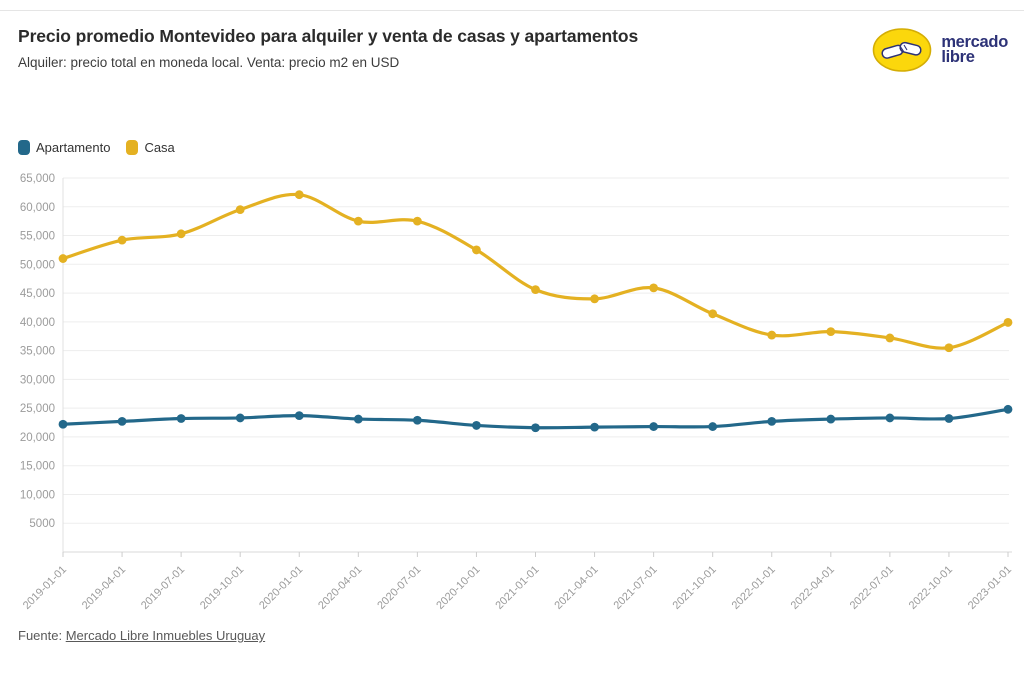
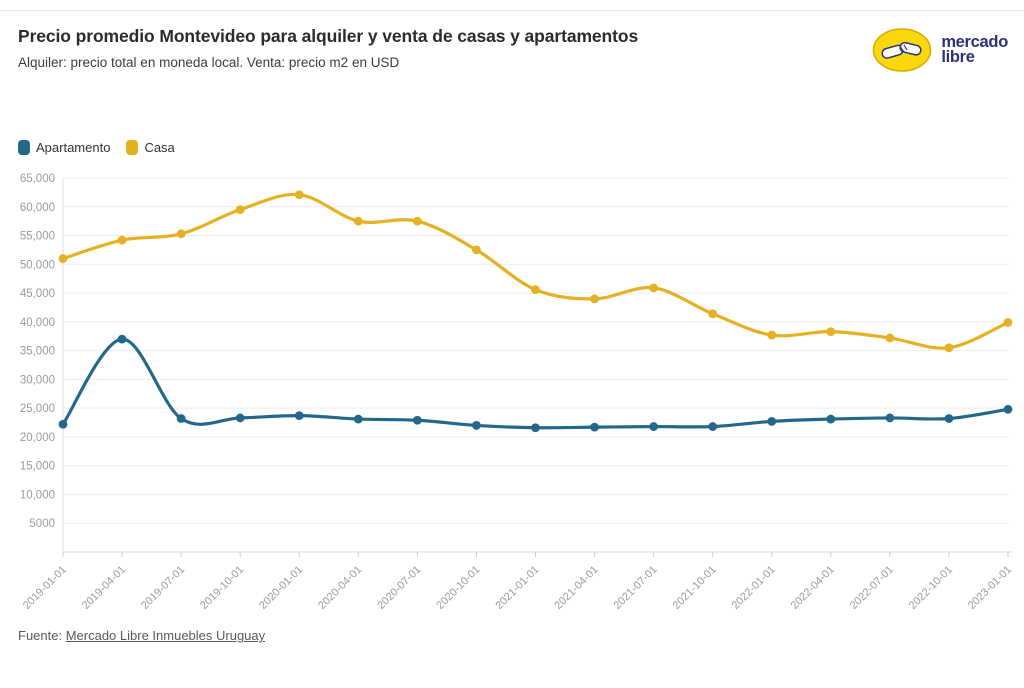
Apartamento/2019-04-01: 23000 -> 37000
